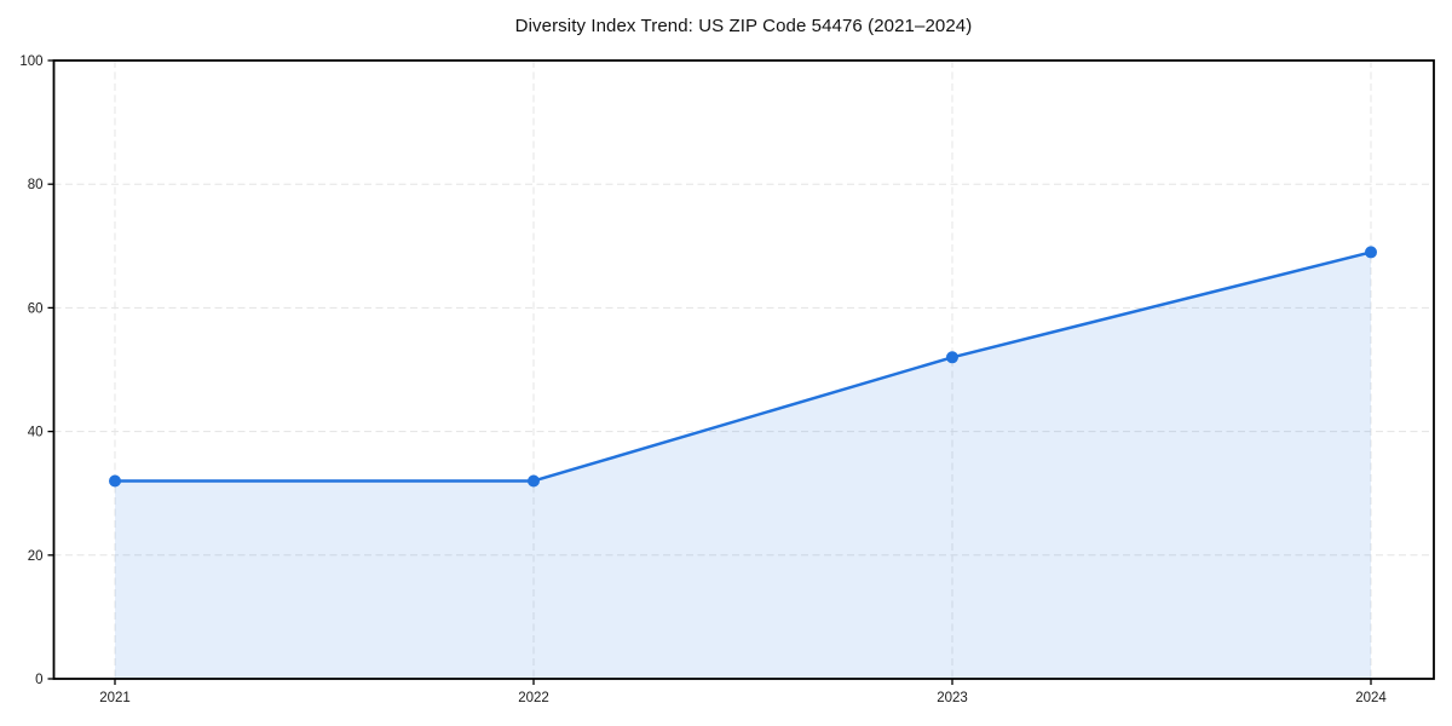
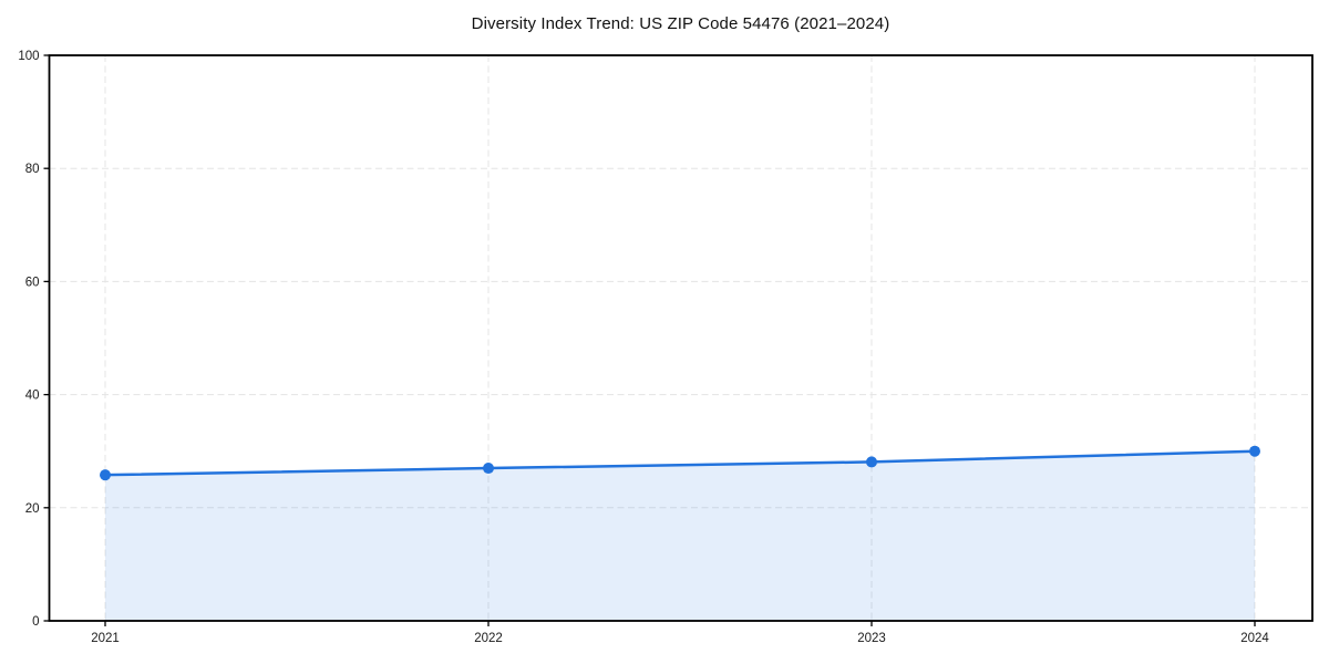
2021: 32 -> 26
2022: 32 -> 27
2023: 52 -> 28
2024: 69 -> 30
